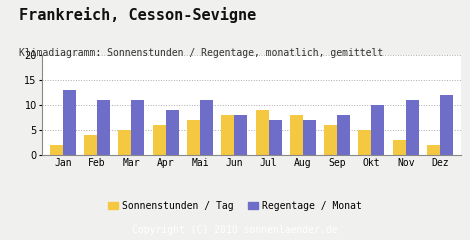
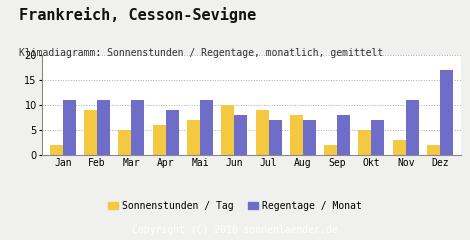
Regentage / Monat/Jan: 13 -> 11
Sonnenstunden / Tag/Feb: 4 -> 9
Sonnenstunden / Tag/Jun: 8 -> 10
Sonnenstunden / Tag/Sep: 6 -> 2
Regentage / Monat/Okt: 10 -> 7
Regentage / Monat/Dez: 12 -> 17
